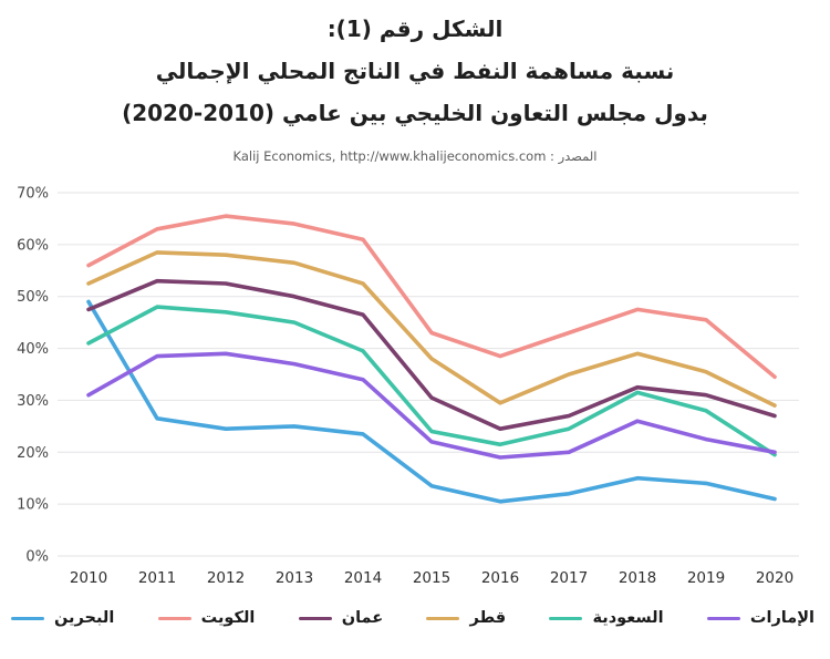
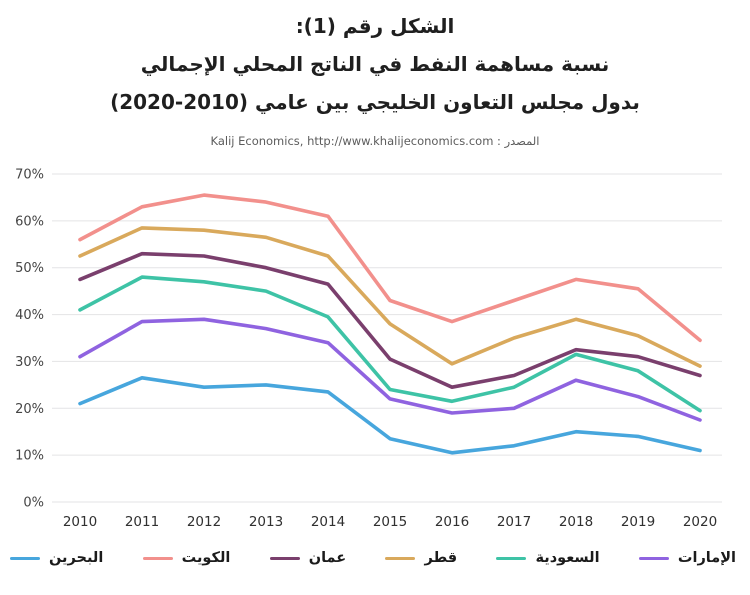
البحرين/2010: 49% -> 21%
الإمارات/2020: 20% -> 18%
